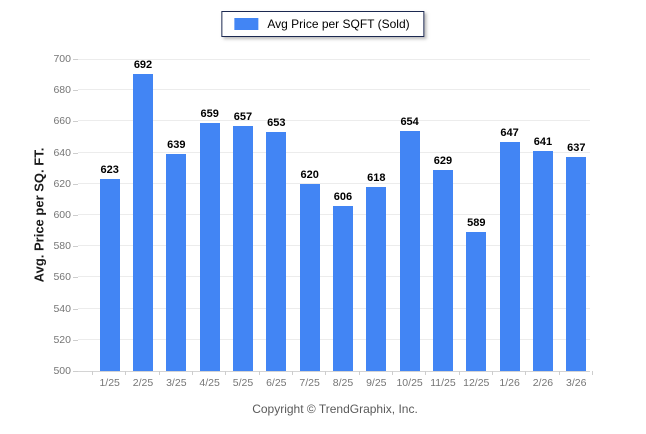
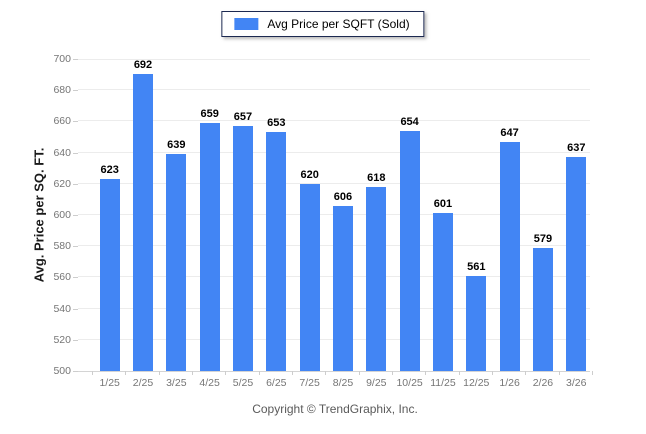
11/25: 629 -> 601
12/25: 589 -> 561
2/26: 641 -> 579
